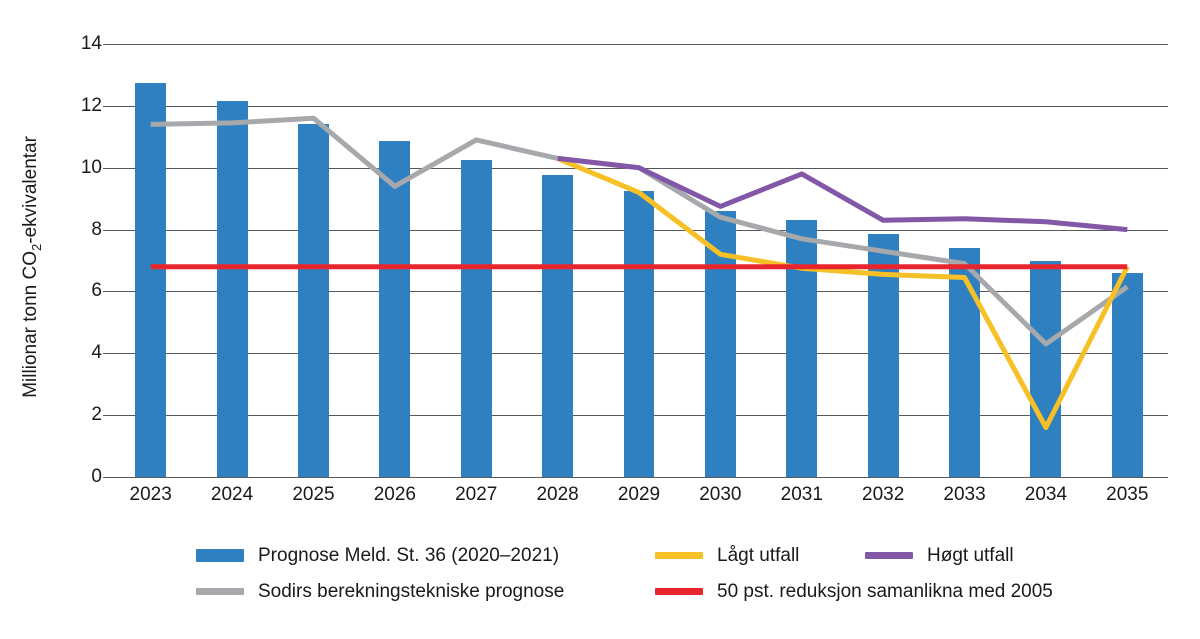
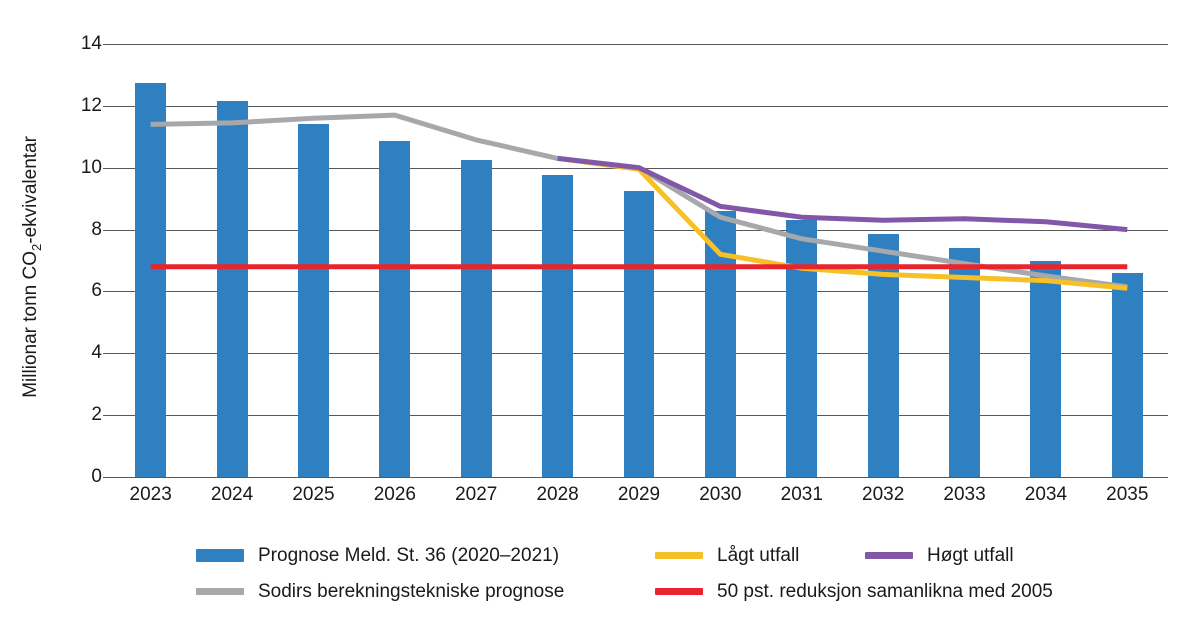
Sodirs berekningstekniske prognose/2026: 9.4 -> 11.7
Lågt utfall/2029: 9.2 -> 9.9
Høgt utfall/2031: 9.8 -> 8.4
Sodirs berekningstekniske prognose/2034: 4.3 -> 6.5
Lågt utfall/2034: 1.6 -> 6.3
Lågt utfall/2035: 6.8 -> 6.1
